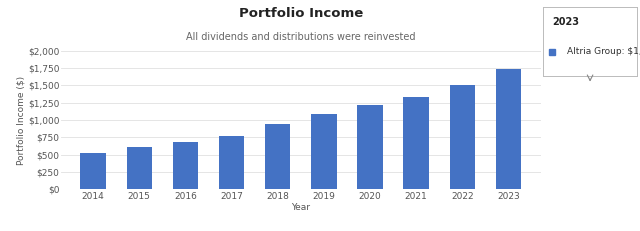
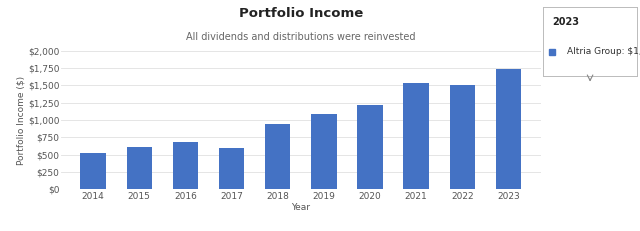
2017: $770 -> $600
2021: $1,340 -> $1,540
